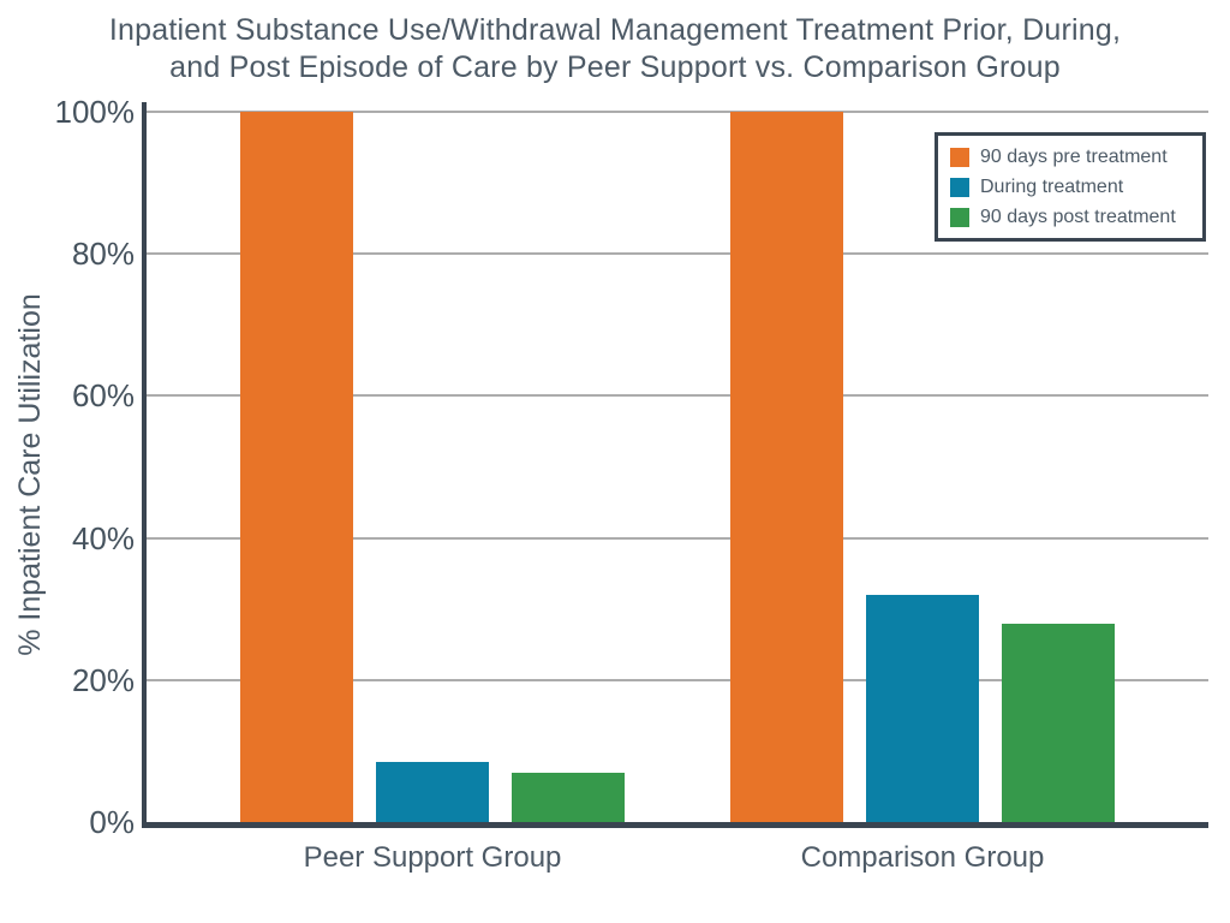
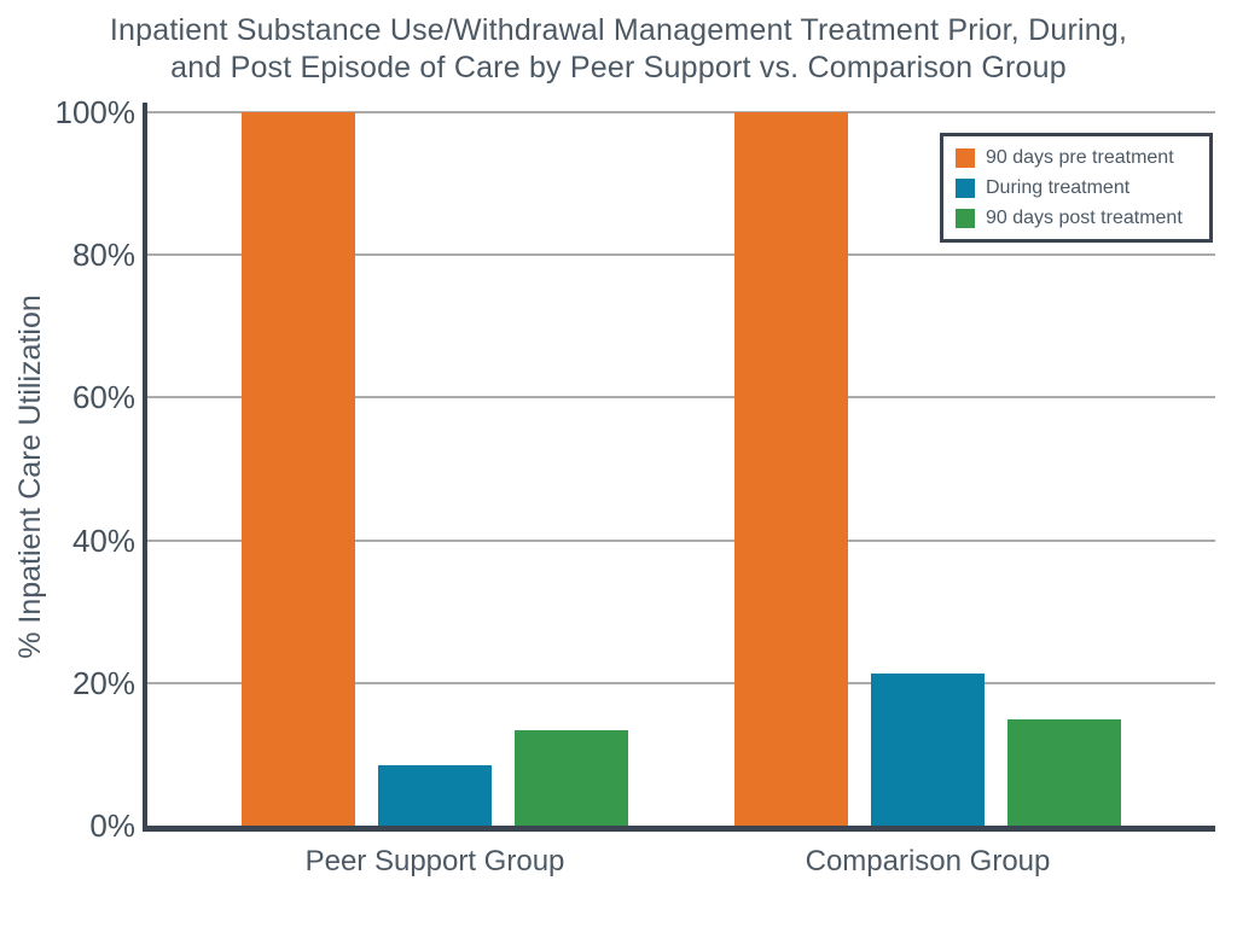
90 days post treatment/Peer Support Group: 7% -> 13%
During treatment/Comparison Group: 32% -> 21%
90 days post treatment/Comparison Group: 28% -> 15%
